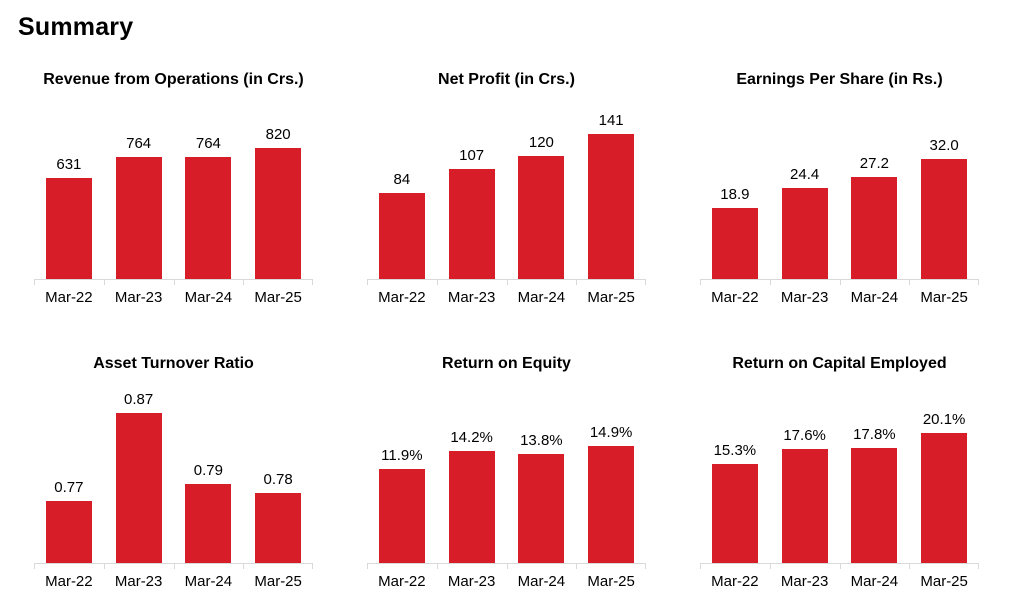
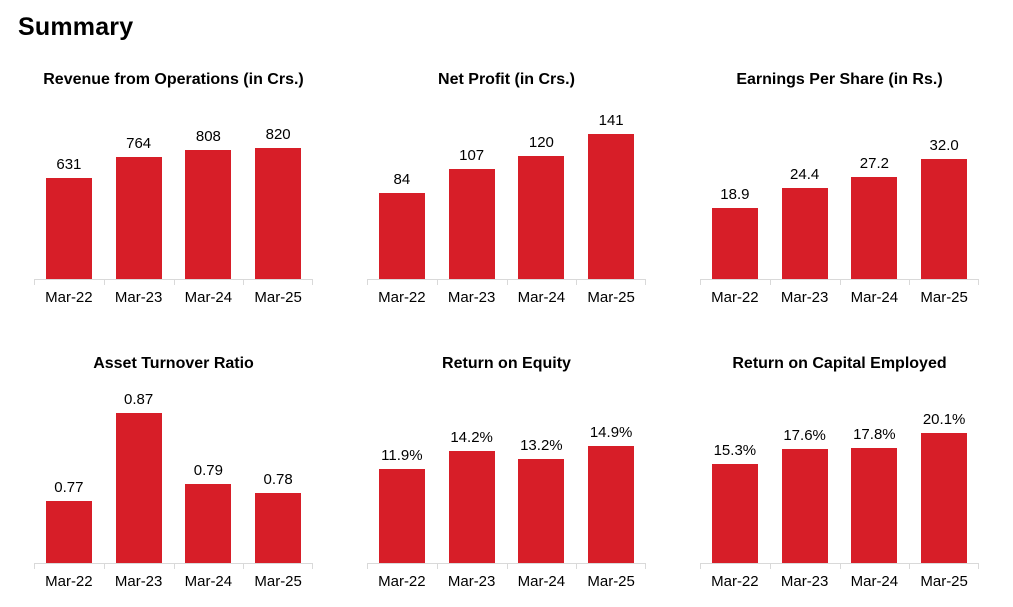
Revenue from Operations (in Crs.)/Mar-24: 764 -> 808
Return on Equity/Mar-24: 13.8% -> 13.2%
